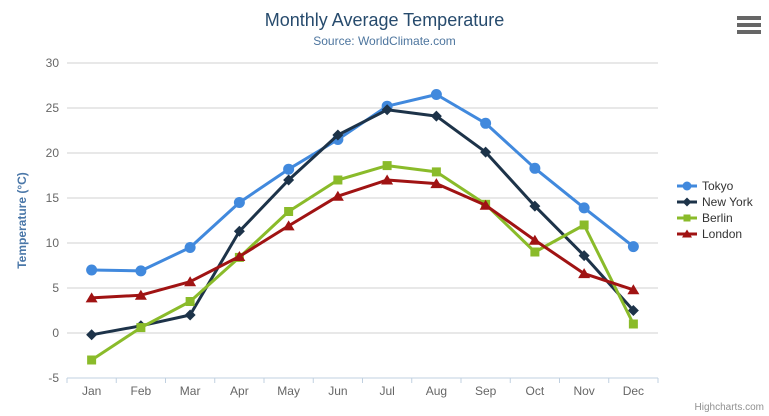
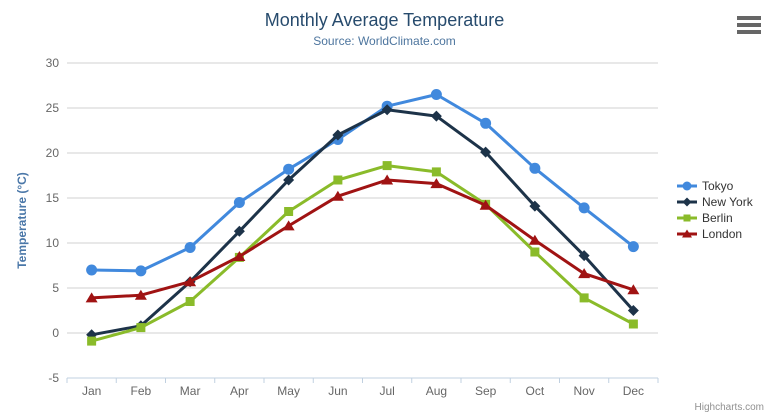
Berlin/Jan: -3 -> -1
New York/Mar: 2 -> 6
Berlin/Nov: 12 -> 4
